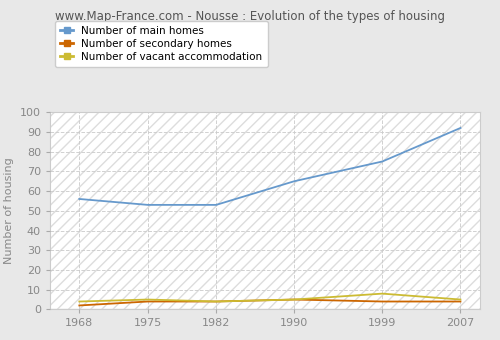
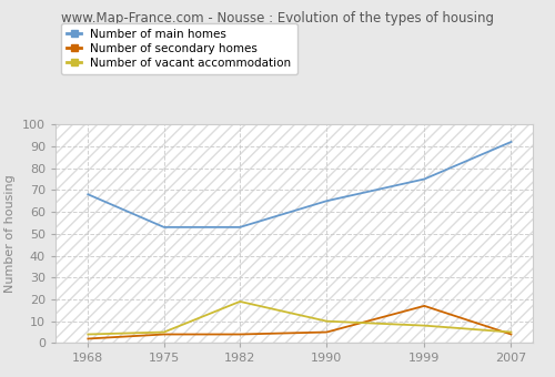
Number of main homes/1968: 56 -> 68
Number of vacant accommodation/1982: 4 -> 19
Number of vacant accommodation/1990: 5 -> 10
Number of secondary homes/1999: 4 -> 17
